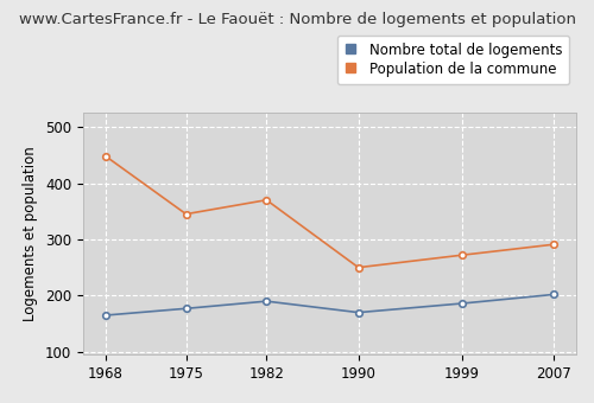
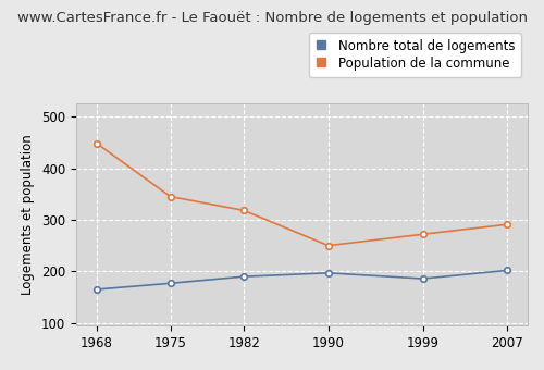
Population de la commune/1982: 370 -> 318
Nombre total de logements/1990: 170 -> 197
